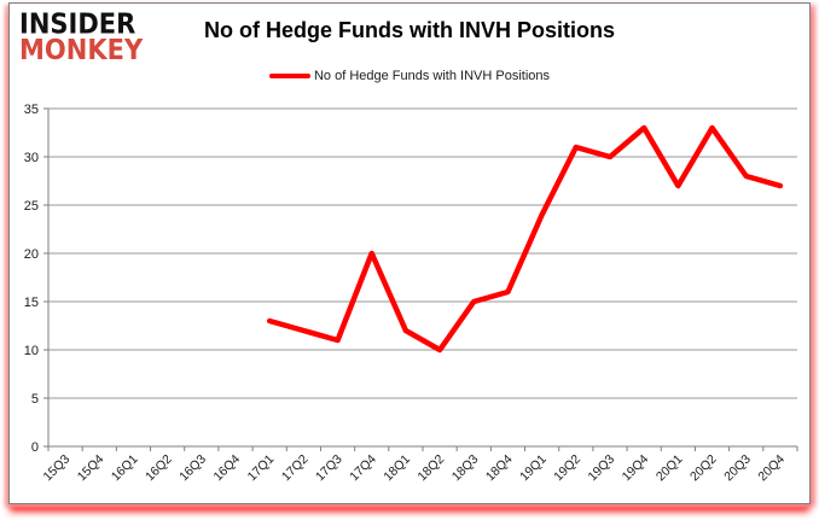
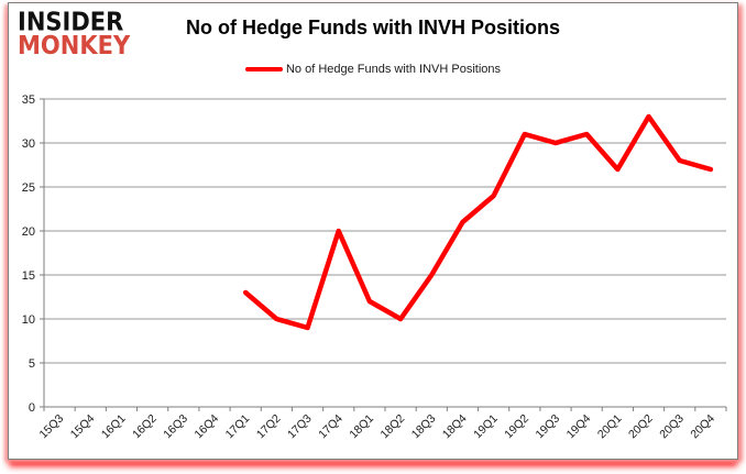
17Q2: 12 -> 10
17Q3: 11 -> 9
18Q4: 16 -> 21
19Q4: 33 -> 31
